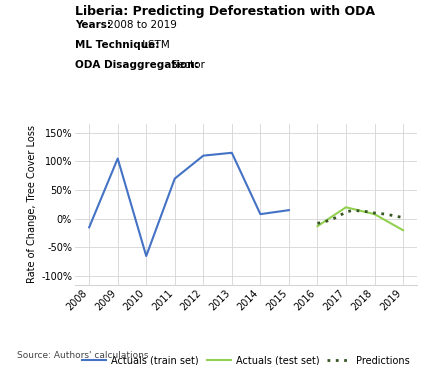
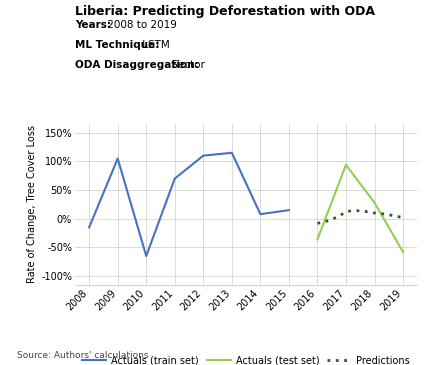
Actuals (test set)/2016: -13% -> -36%
Actuals (test set)/2017: 20% -> 94%
Actuals (test set)/2018: 8% -> 28%
Actuals (test set)/2019: -20% -> -58%
